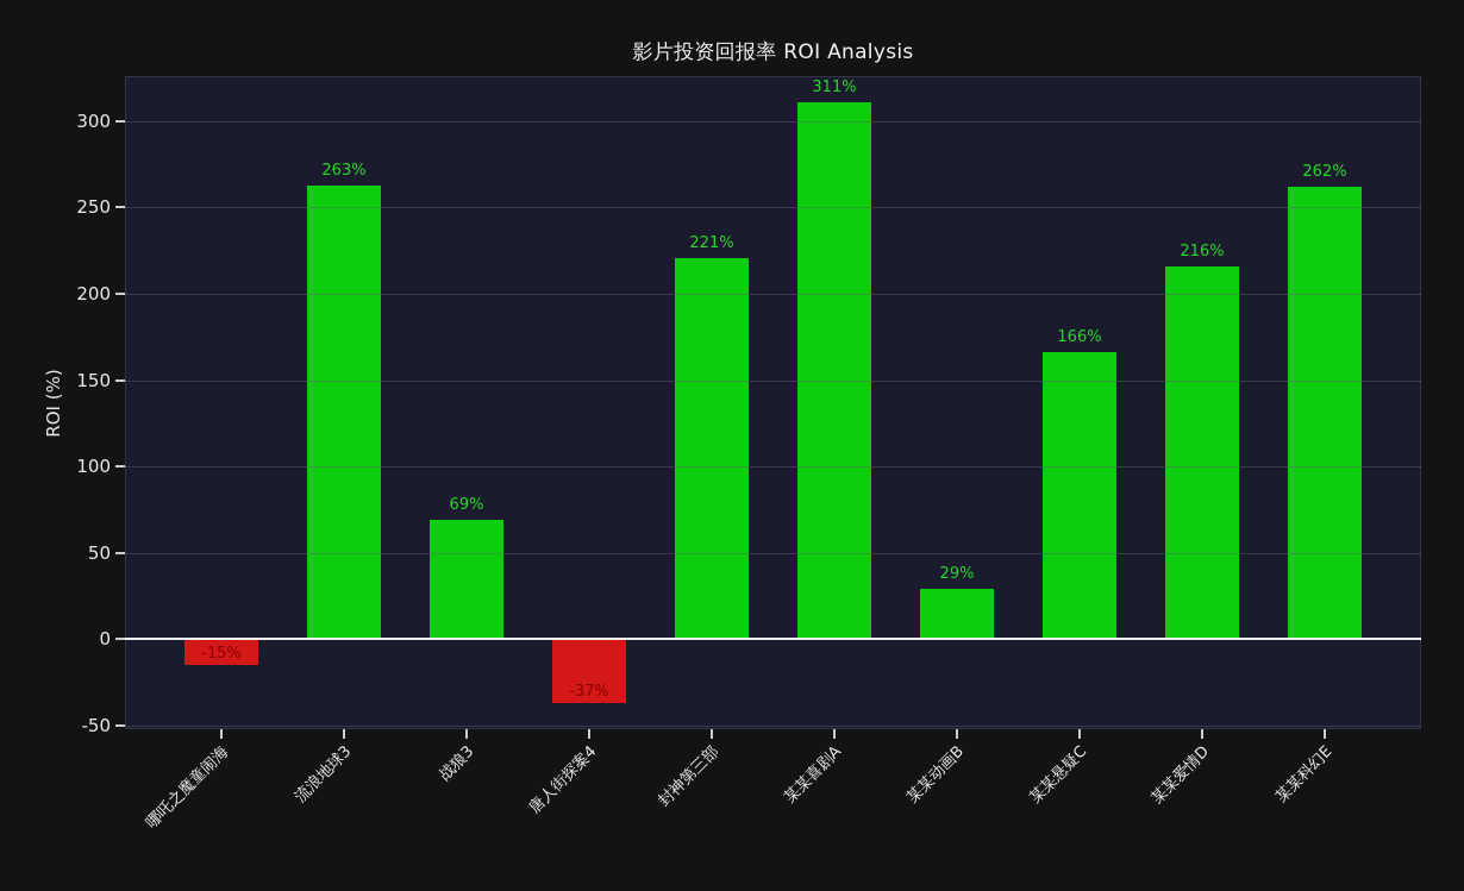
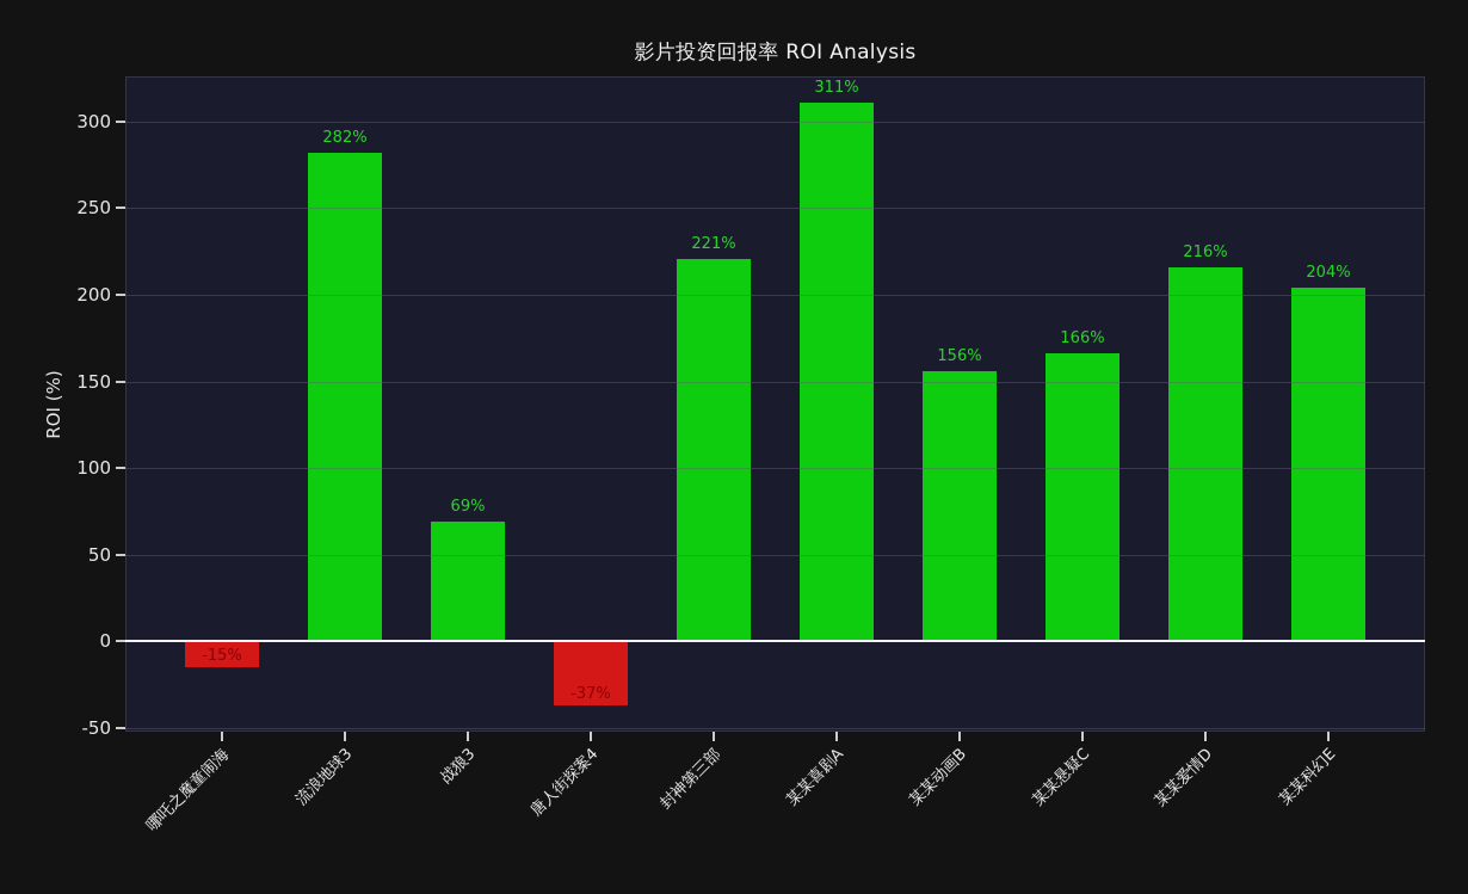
流浪地球3: 263% -> 282%
某某动画B: 29% -> 156%
某某科幻E: 262% -> 204%
